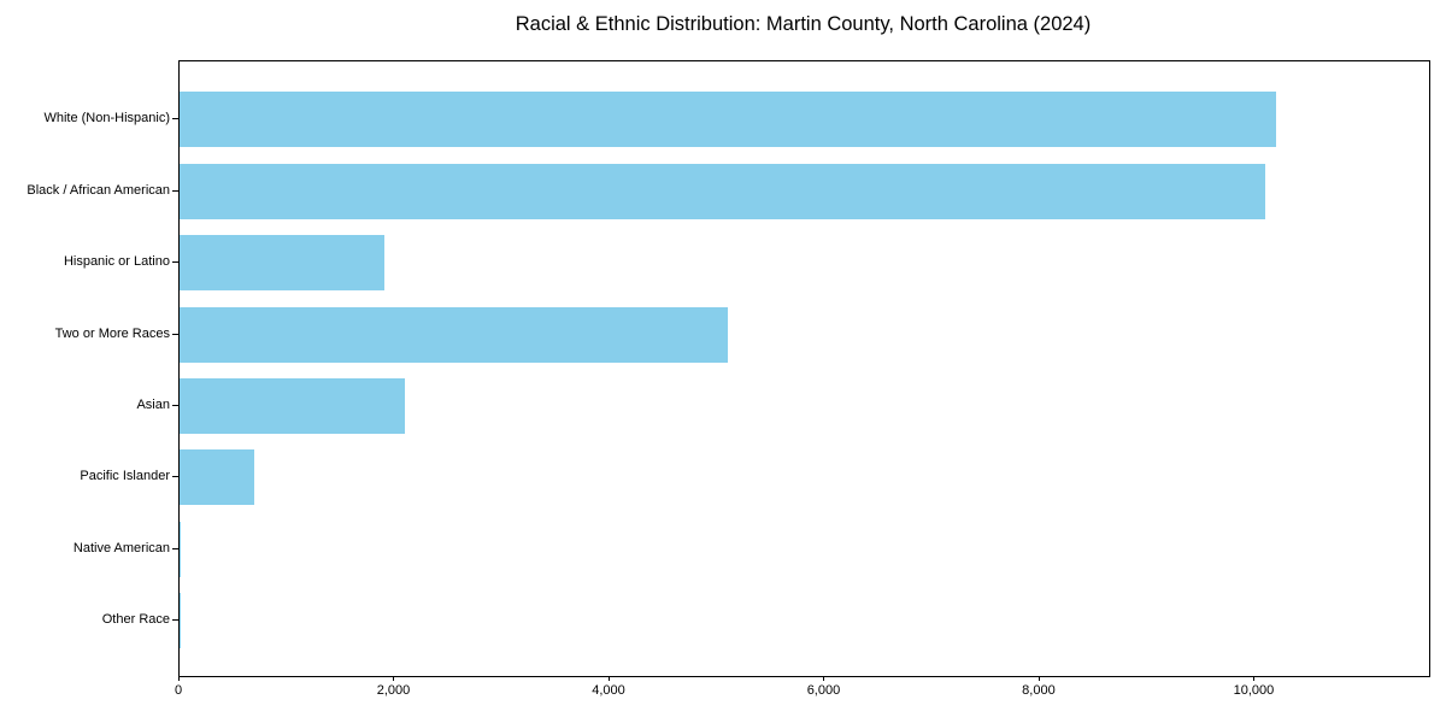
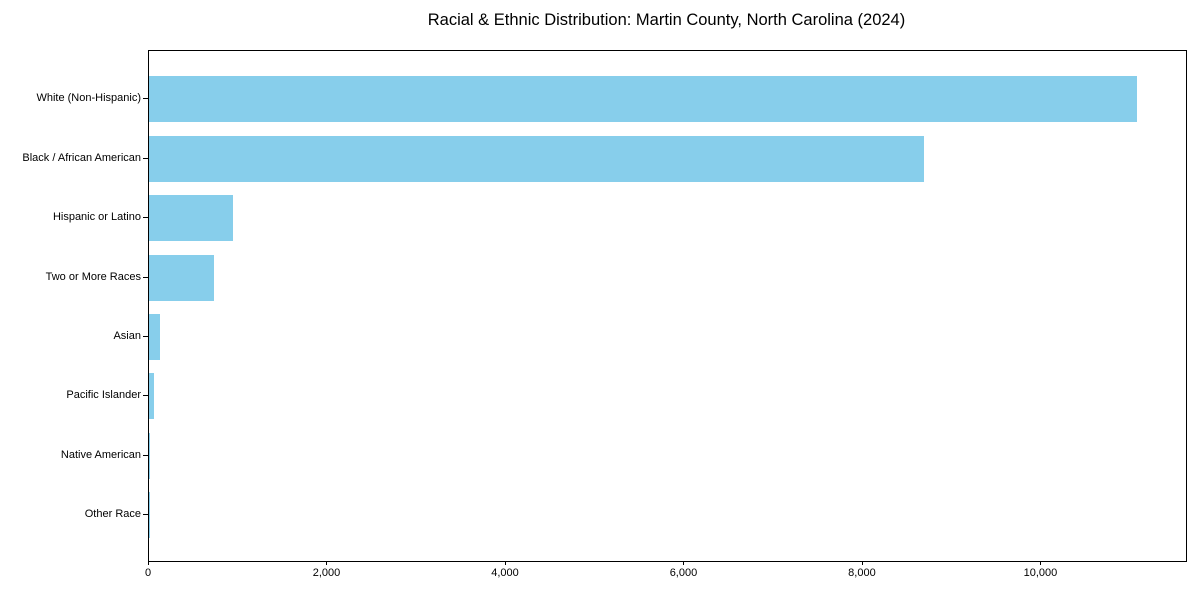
White (Non-Hispanic): 10200 -> 11100
Black / African American: 10100 -> 8700
Hispanic or Latino: 1900 -> 900
Two or More Races: 5100 -> 700
Asian: 2100 -> 100
Pacific Islander: 700 -> 100
